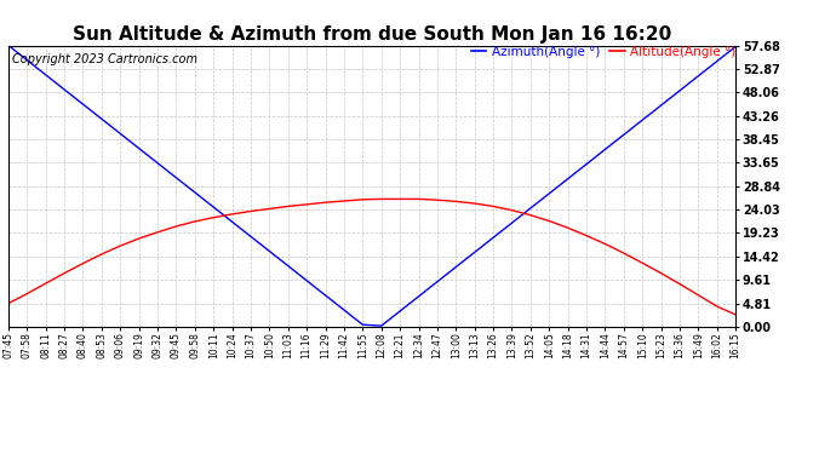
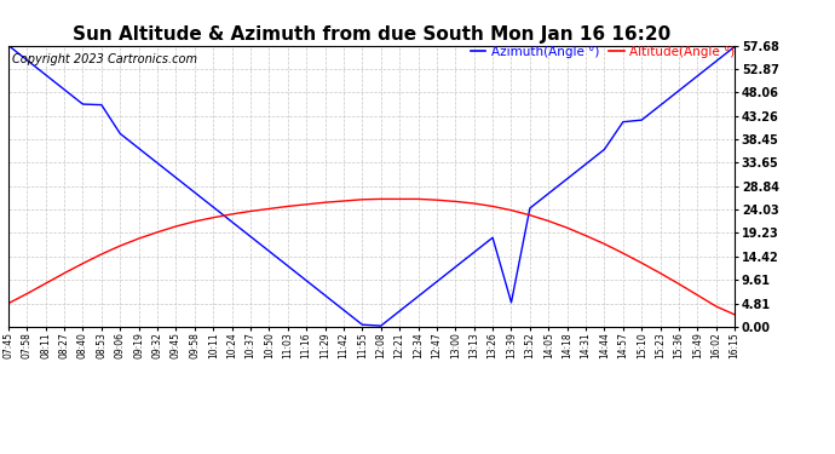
Azimuth(Angle °)/08:53: 42.6 -> 45.5
Azimuth(Angle °)/13:39: 21.3 -> 5.0
Azimuth(Angle °)/14:57: 39.4 -> 42.0
